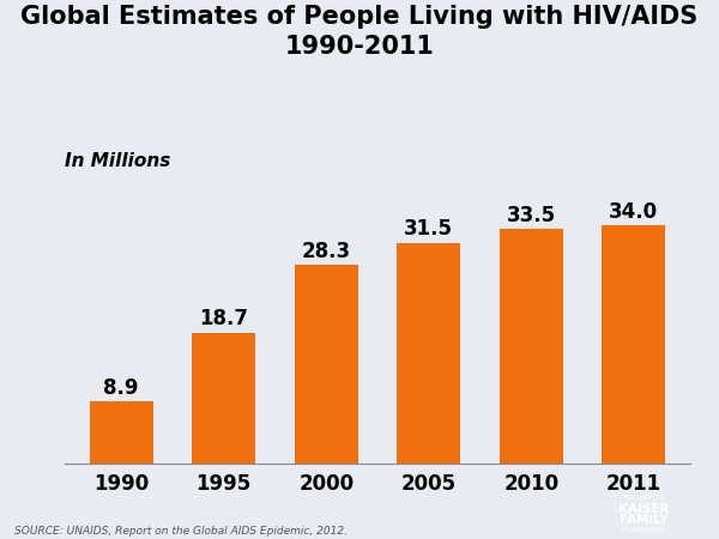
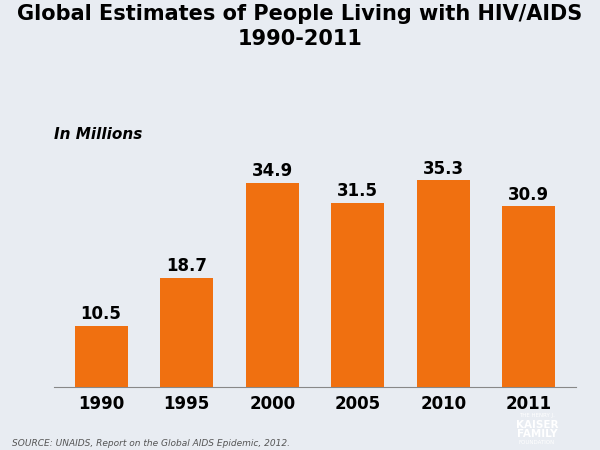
1990: 8.9 -> 10.5
2000: 28.3 -> 34.9
2010: 33.5 -> 35.3
2011: 34.0 -> 30.9
